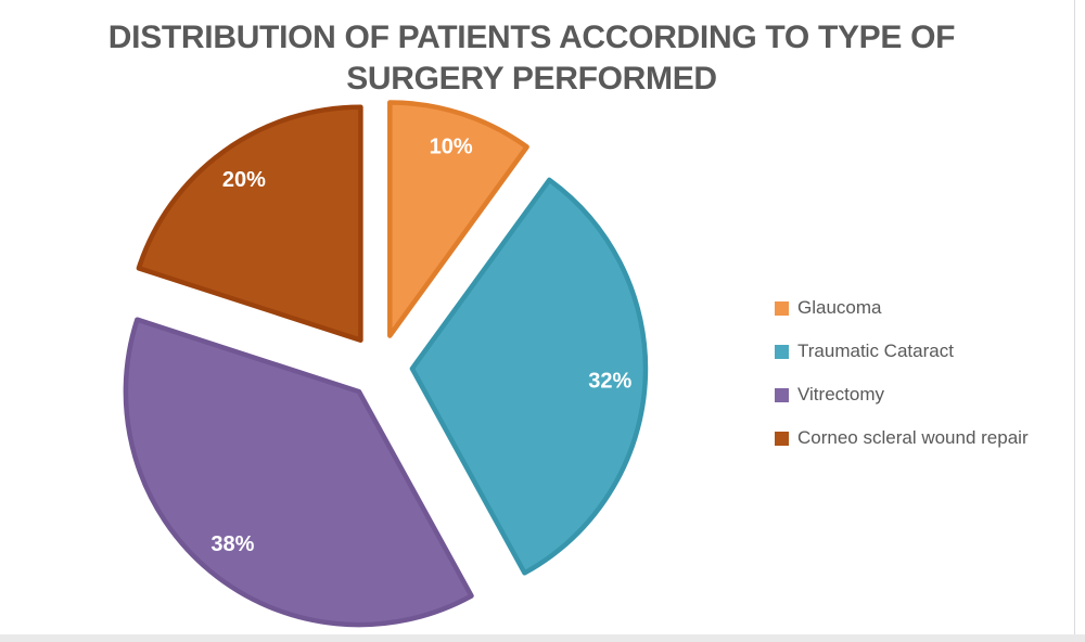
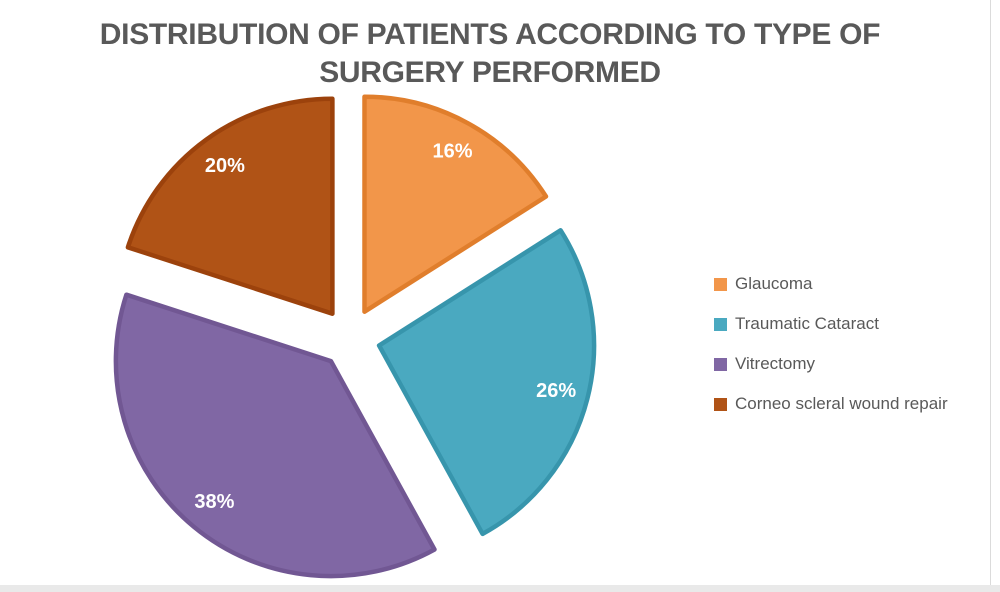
Glaucoma: 10% -> 16%
Traumatic Cataract: 32% -> 26%
